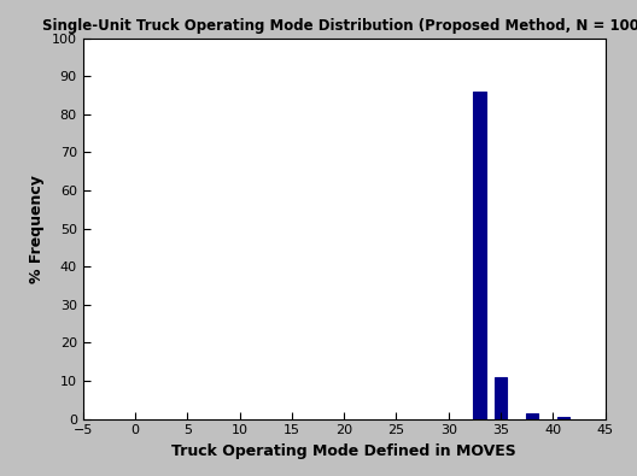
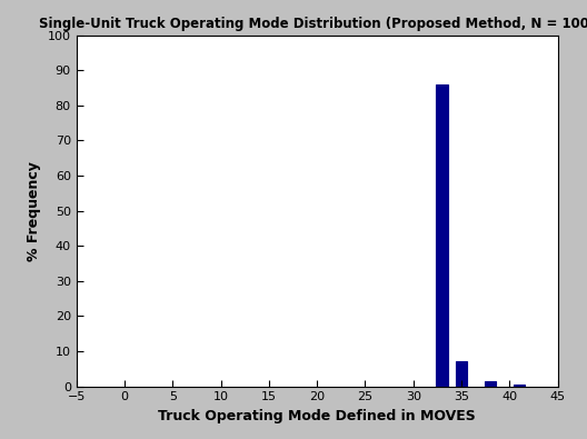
35: 11.0 -> 7.0
